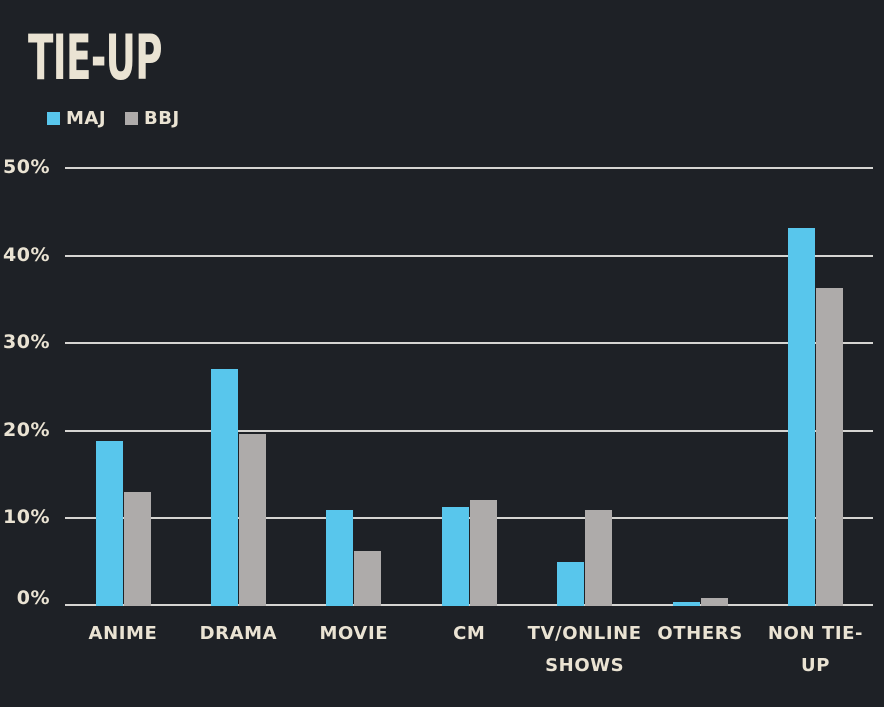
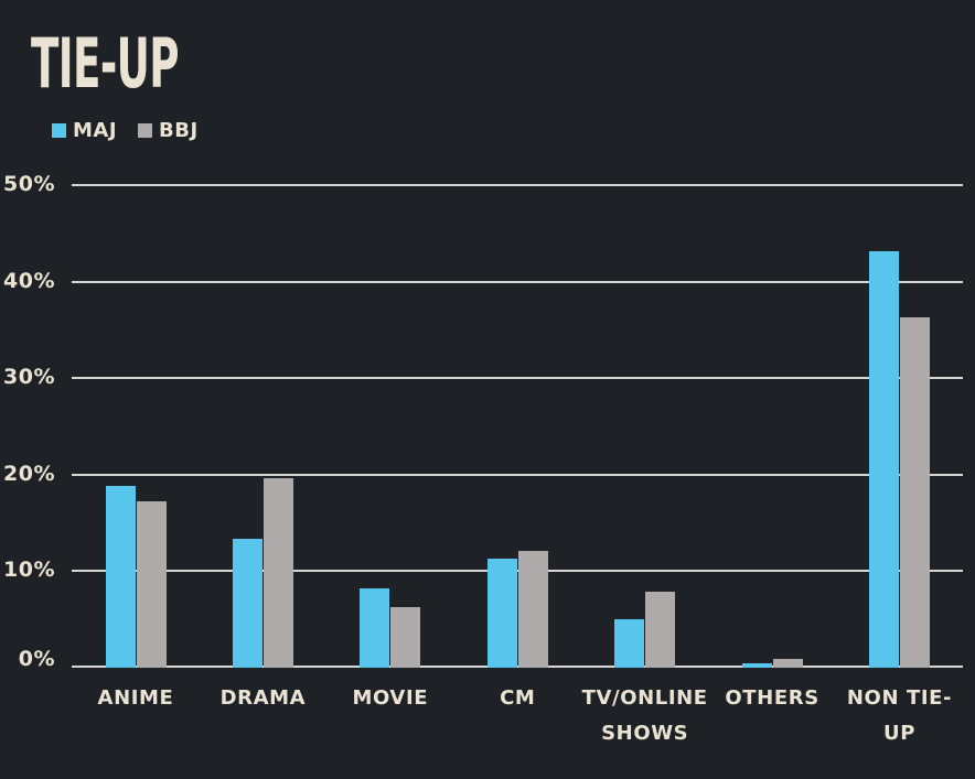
BBJ/ANIME: 13% -> 17%
MAJ/DRAMA: 27% -> 13%
MAJ/MOVIE: 11% -> 8%
BBJ/TV/ONLINE SHOWS: 11% -> 8%
